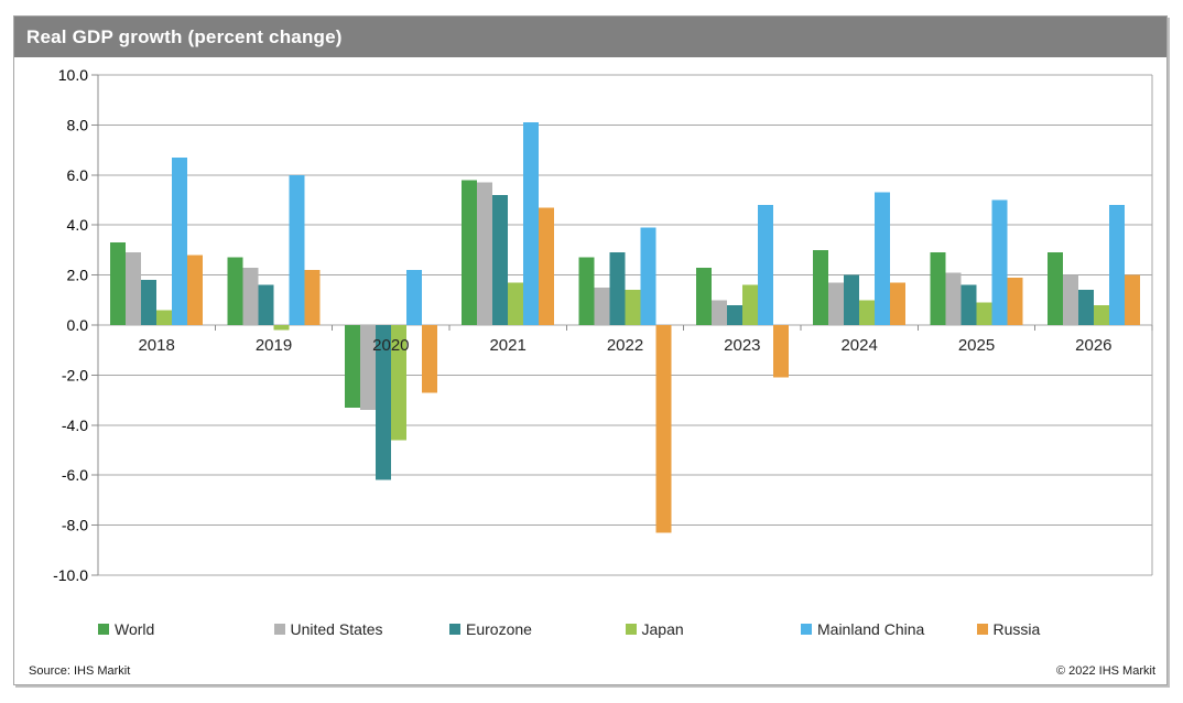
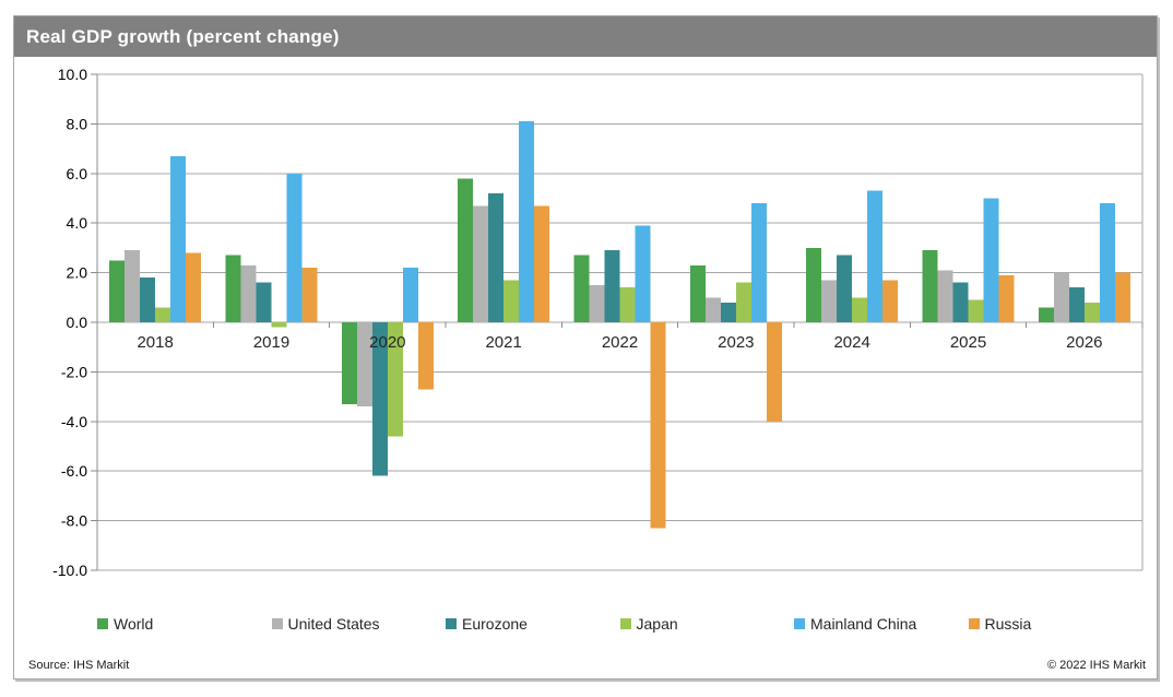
World/2018: 3.3 -> 2.5
United States/2021: 5.7 -> 4.7
Russia/2023: -2.1 -> -4.0
Eurozone/2024: 2.0 -> 2.7
World/2026: 2.9 -> 0.6
